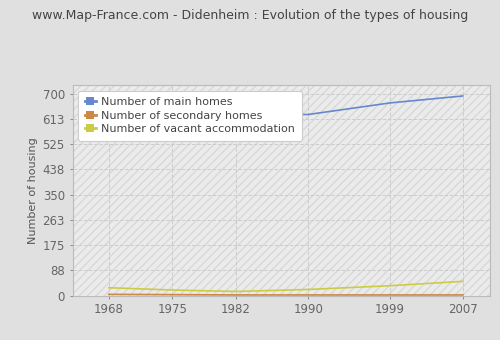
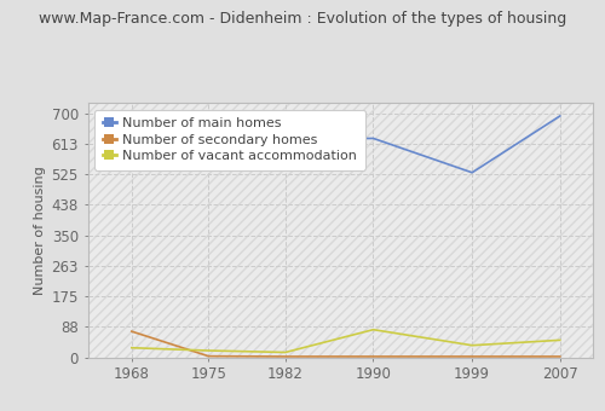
Number of secondary homes/1968: 5 -> 75
Number of vacant accommodation/1990: 22 -> 80
Number of main homes/1999: 668 -> 530
